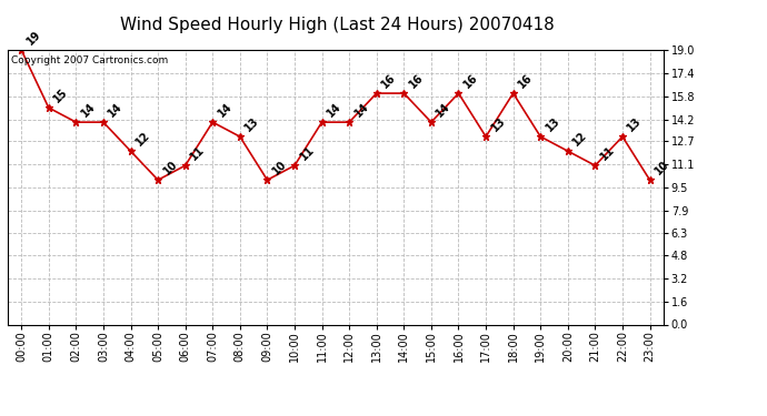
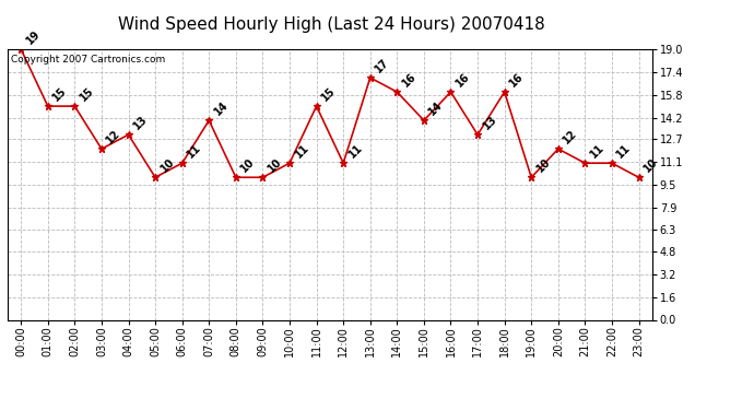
02:00: 14 -> 15
03:00: 14 -> 12
04:00: 12 -> 13
08:00: 13 -> 10
11:00: 14 -> 15
12:00: 14 -> 11
13:00: 16 -> 17
19:00: 13 -> 10
22:00: 13 -> 11
